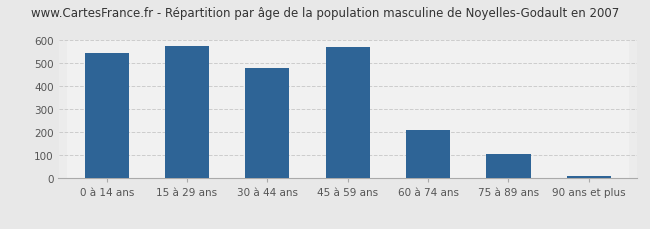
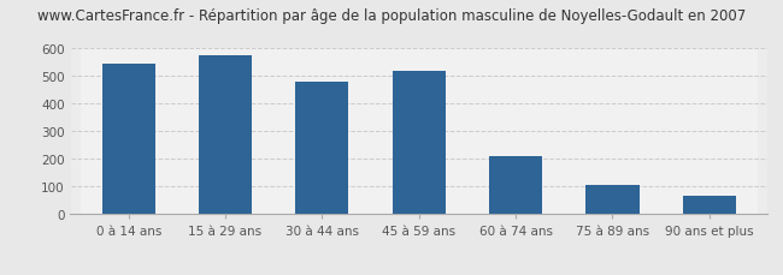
45 à 59 ans: 572 -> 520
90 ans et plus: 12 -> 65
